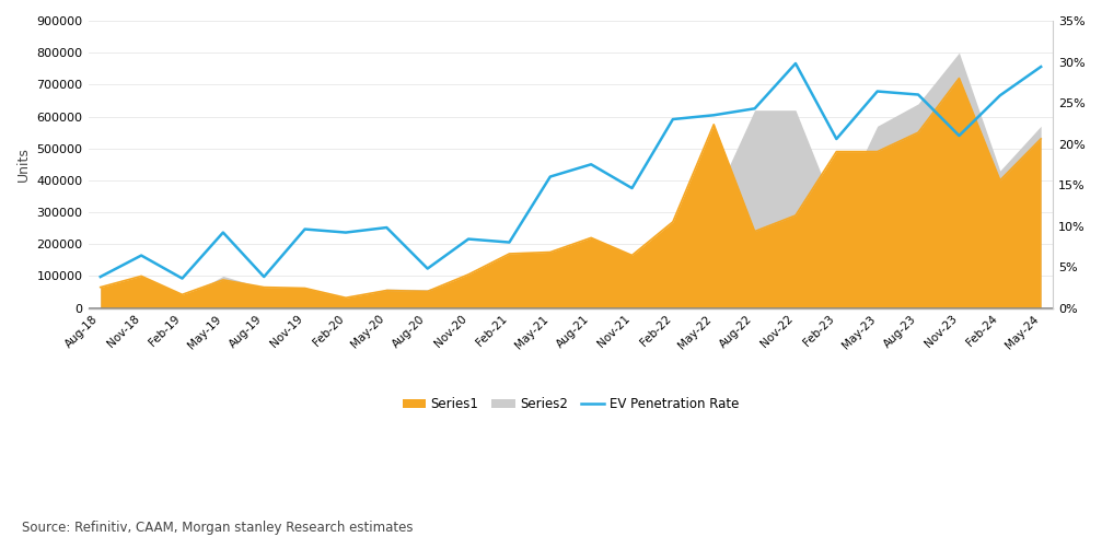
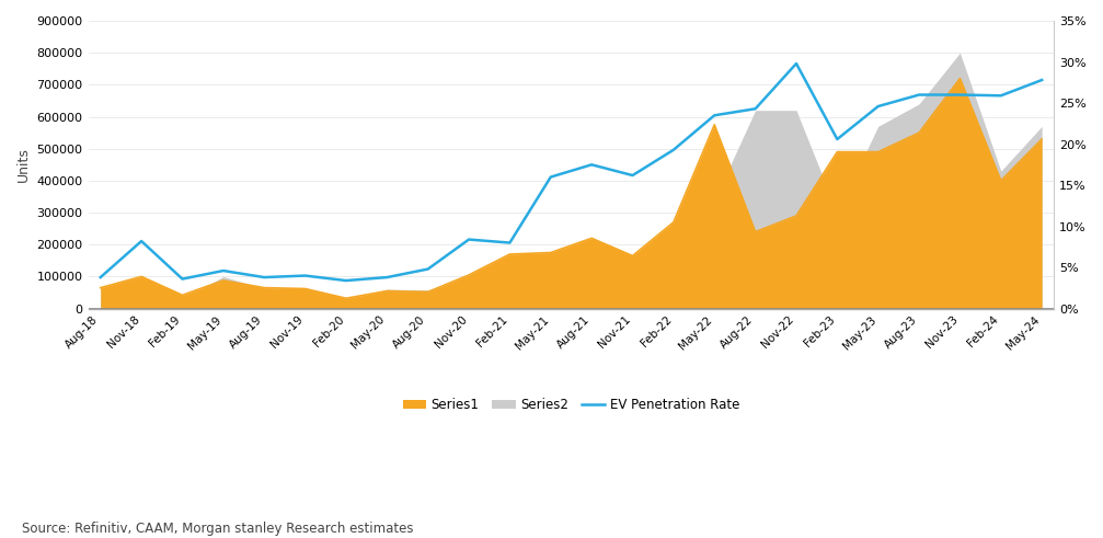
EV Penetration Rate/Nov-18: 6.4% -> 8.2%
EV Penetration Rate/May-19: 9.2% -> 4.6%
EV Penetration Rate/Nov-19: 9.6% -> 4.0%
EV Penetration Rate/Feb-20: 9.2% -> 3.4%
EV Penetration Rate/May-20: 9.8% -> 3.8%
EV Penetration Rate/Nov-21: 14.6% -> 16.2%
EV Penetration Rate/Feb-22: 23.0% -> 19.3%
EV Penetration Rate/May-23: 26.4% -> 24.6%
EV Penetration Rate/Nov-23: 21.0% -> 26.0%
EV Penetration Rate/May-24: 29.4% -> 27.8%
